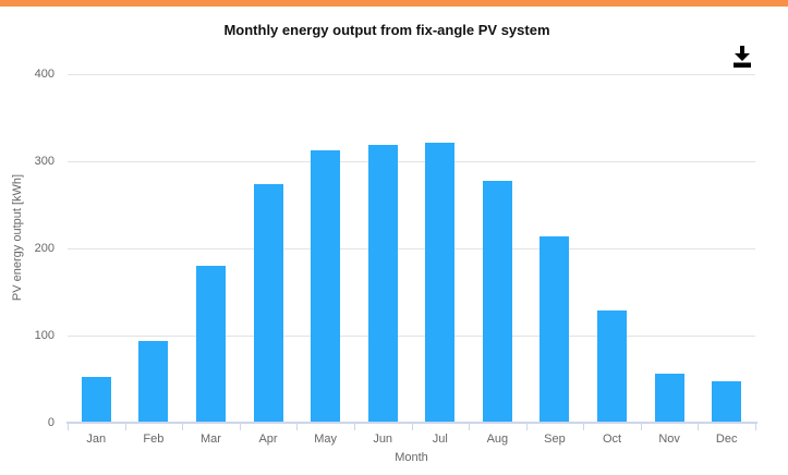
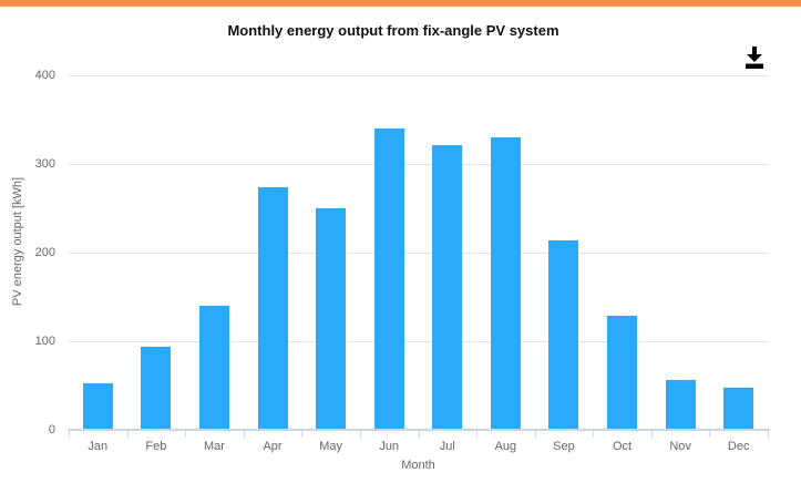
Mar: 180 -> 140
May: 310 -> 250
Jun: 320 -> 340
Aug: 280 -> 330
